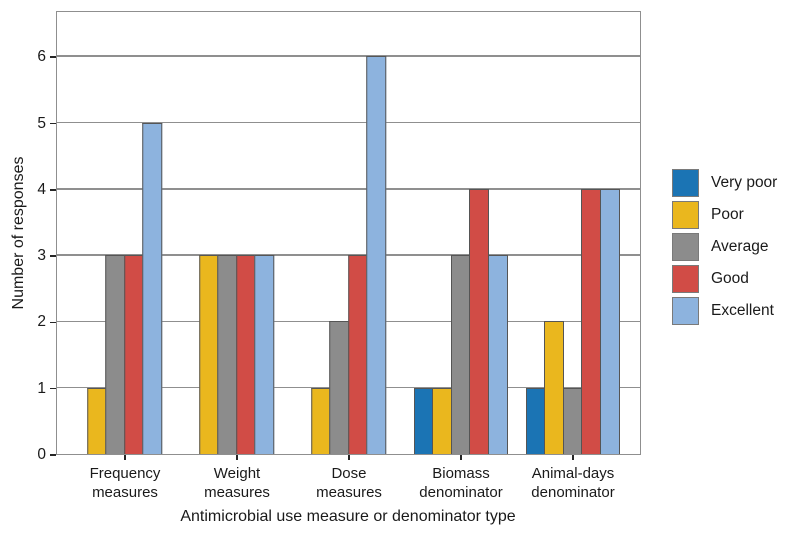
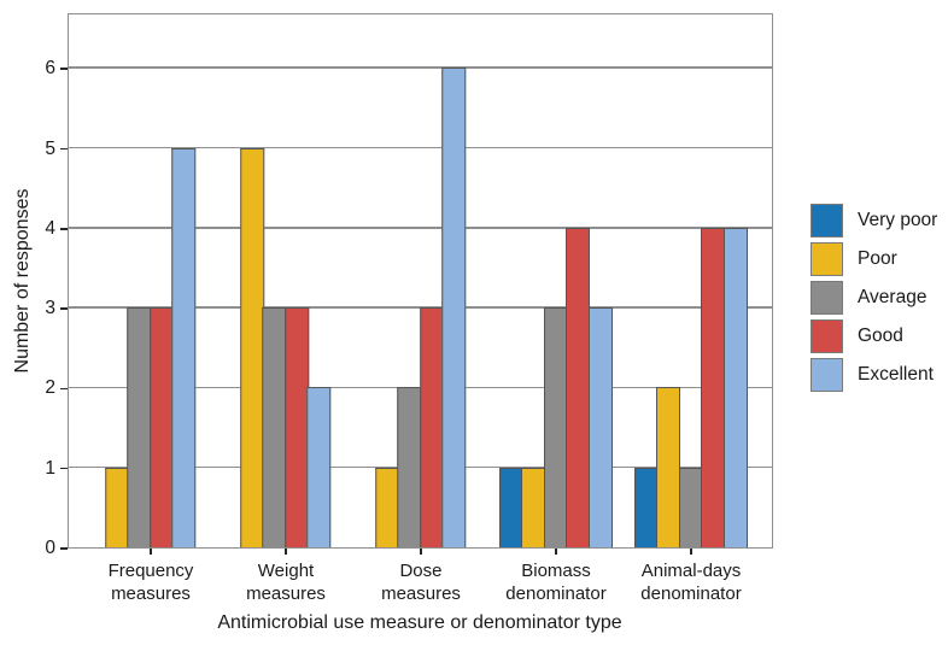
Poor/Weight measures: 3 -> 5
Excellent/Weight measures: 3 -> 2
